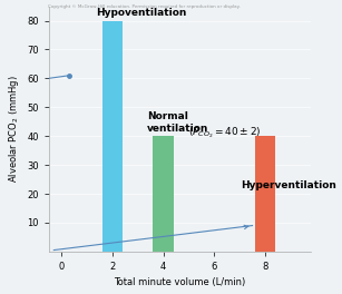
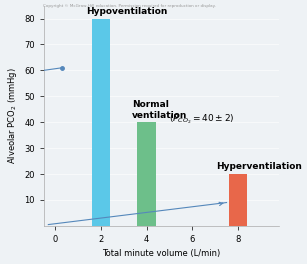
8: 40 -> 20
